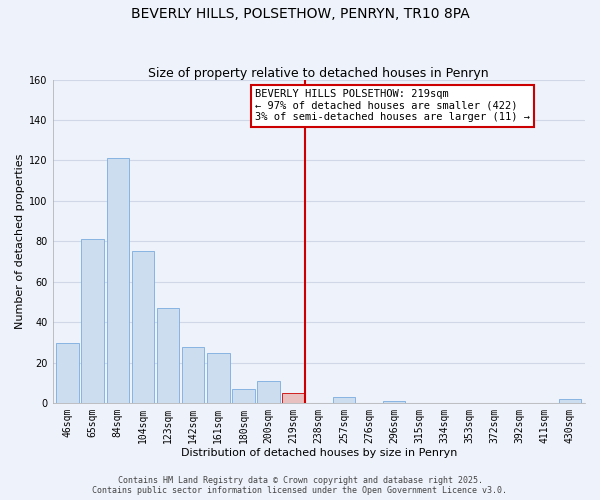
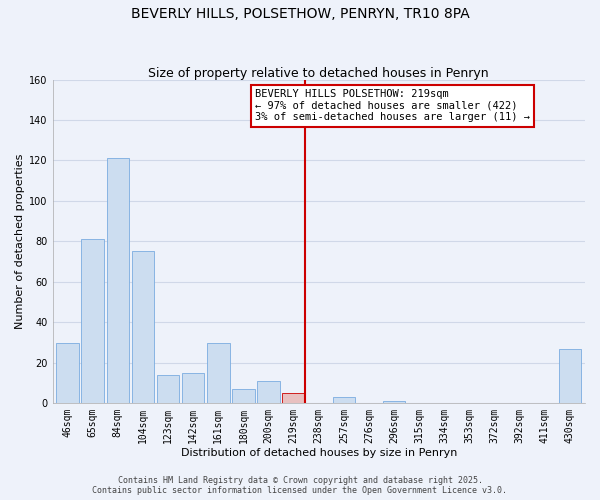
123sqm: 47 -> 14
142sqm: 28 -> 15
161sqm: 25 -> 30
430sqm: 2 -> 27
